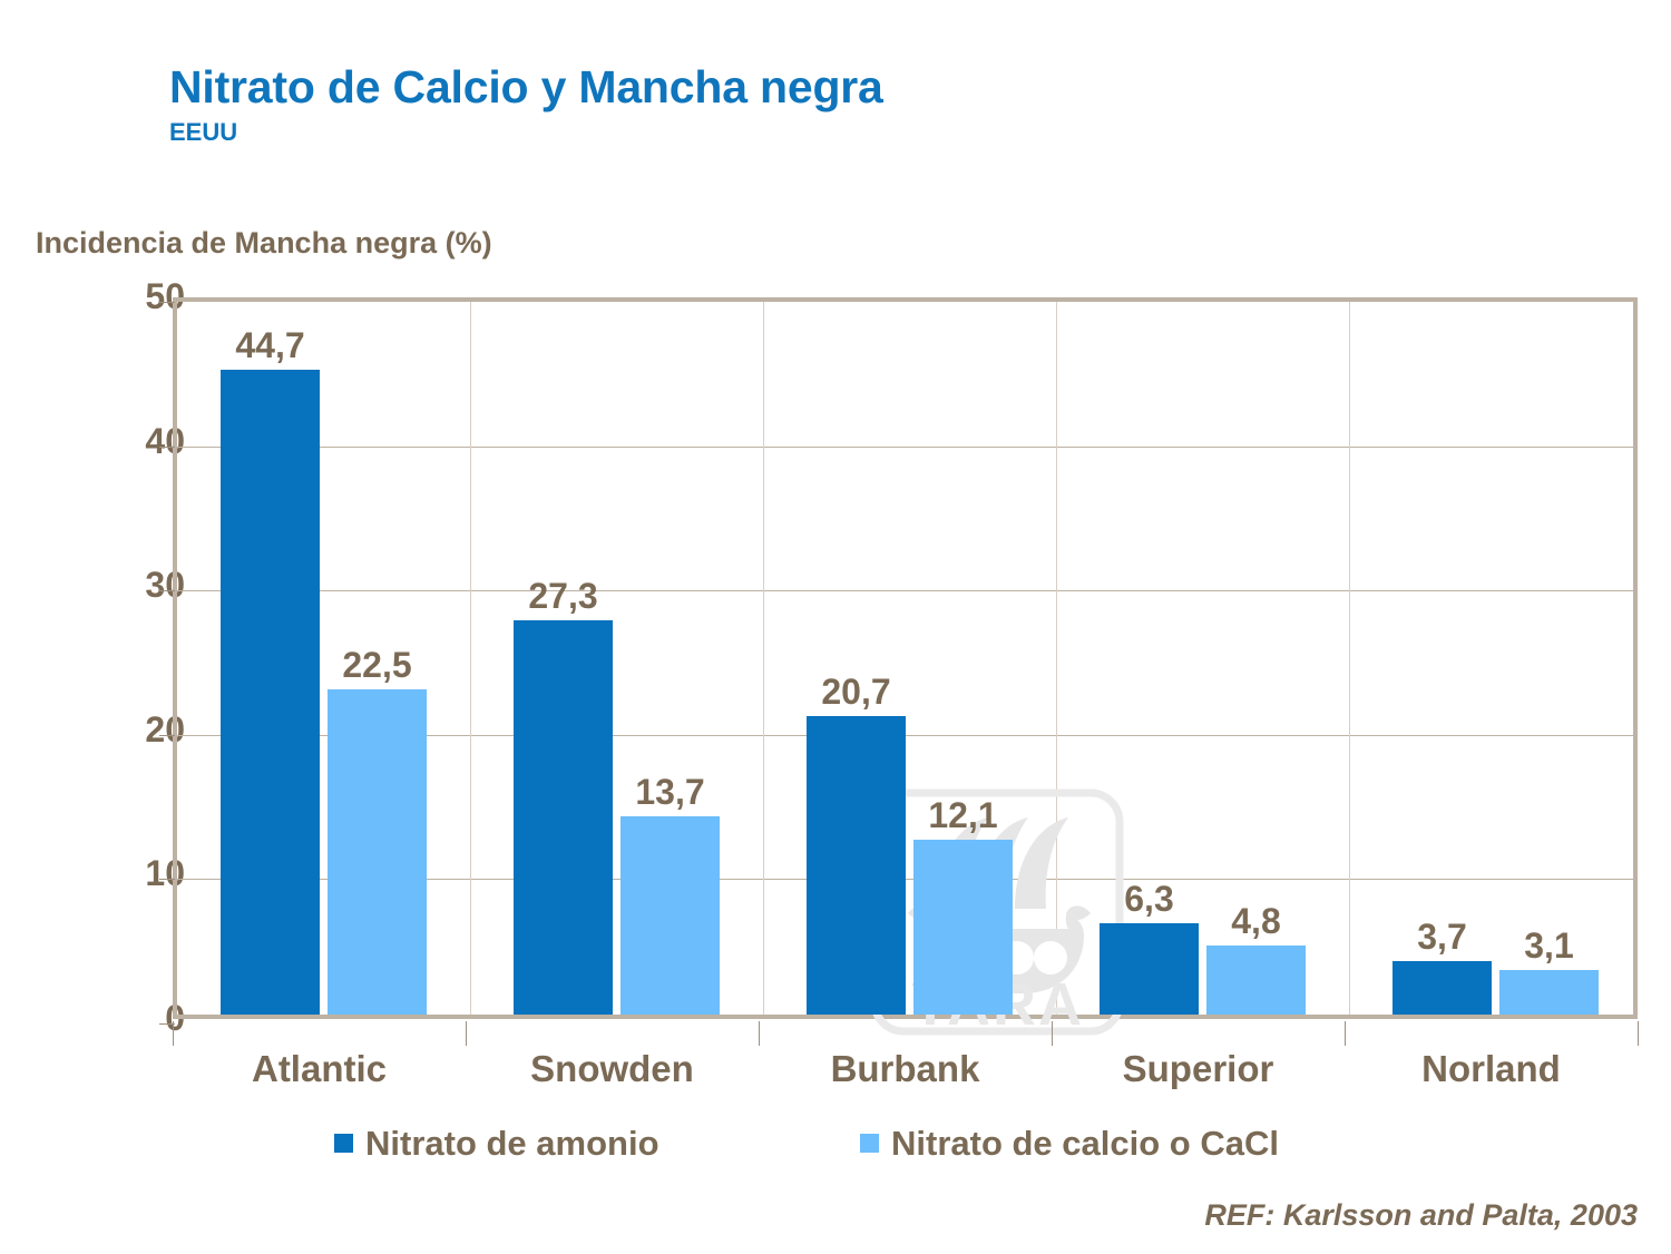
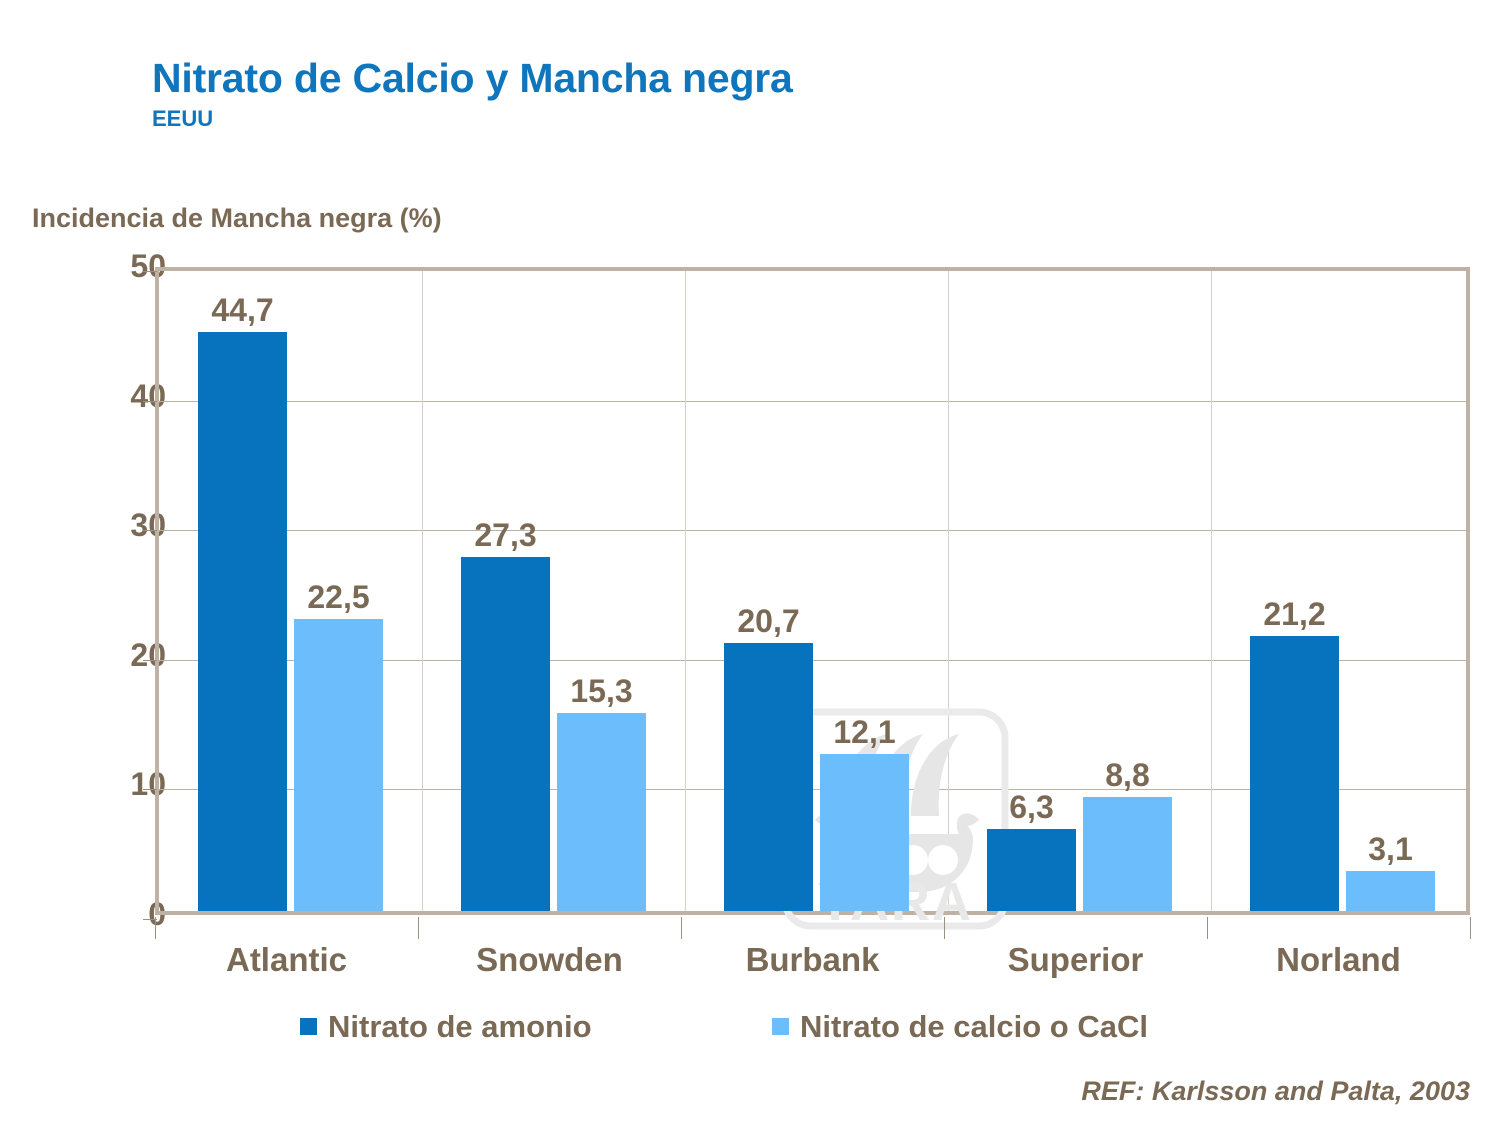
Nitrato de calcio o CaCl/Snowden: 13,7 -> 15,3
Nitrato de calcio o CaCl/Superior: 4,8 -> 8,8
Nitrato de amonio/Norland: 3,7 -> 21,2
